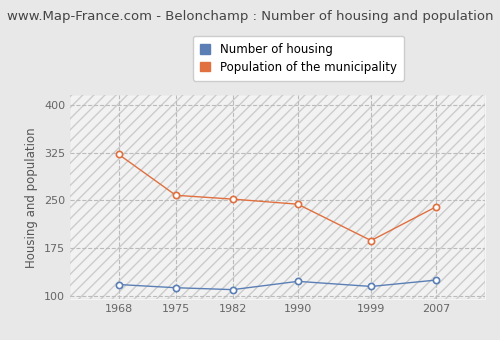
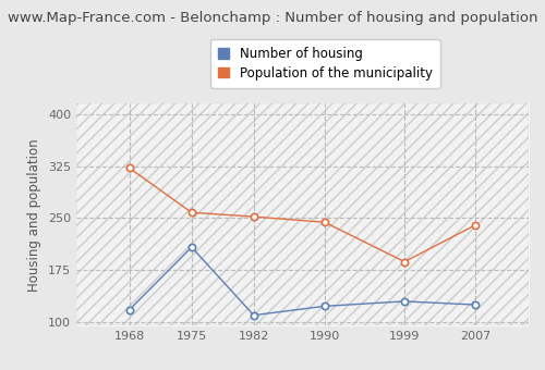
Number of housing/1975: 113 -> 208
Number of housing/1999: 115 -> 130
